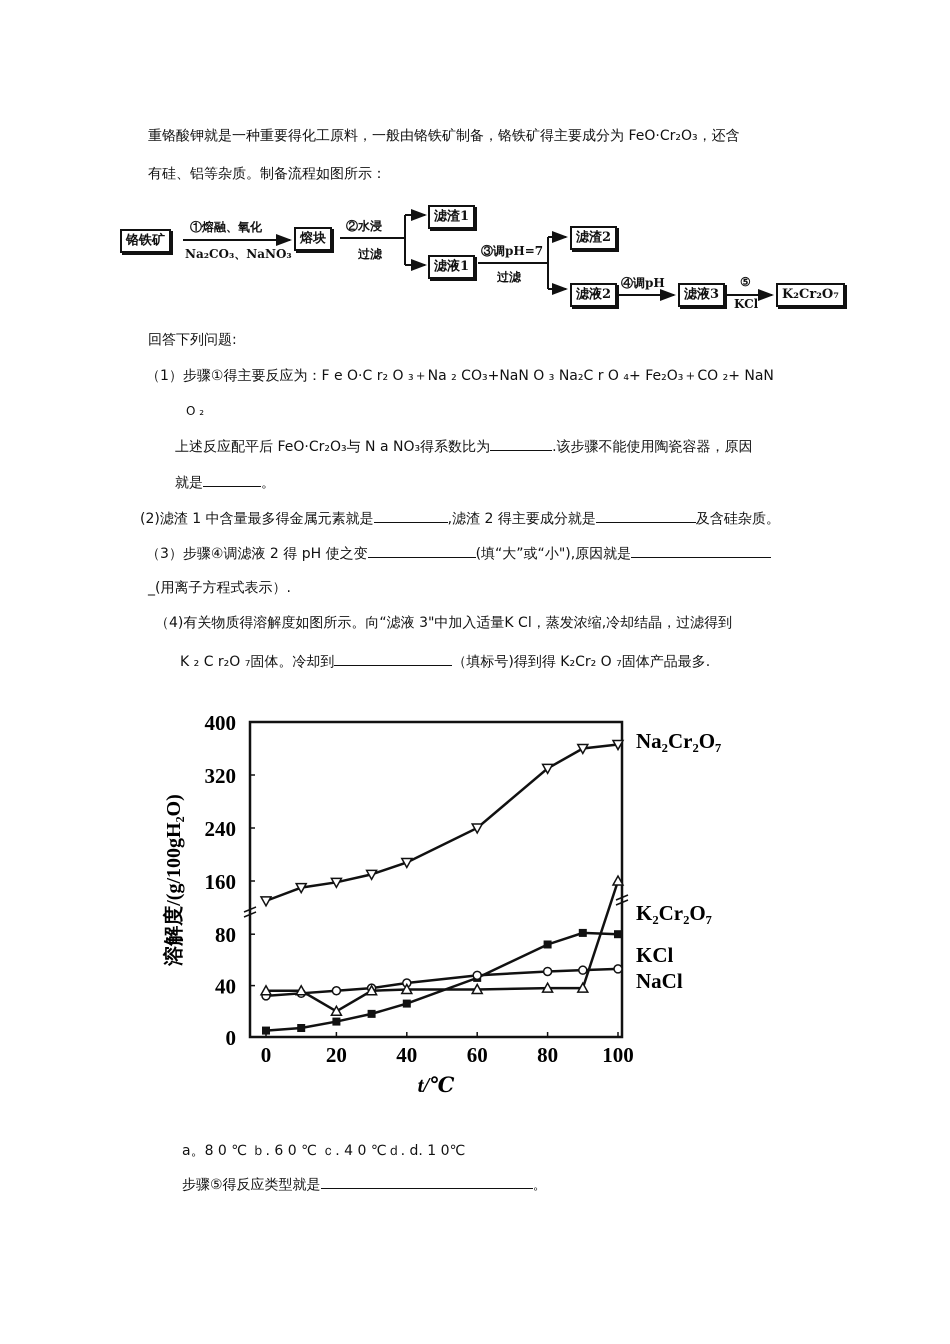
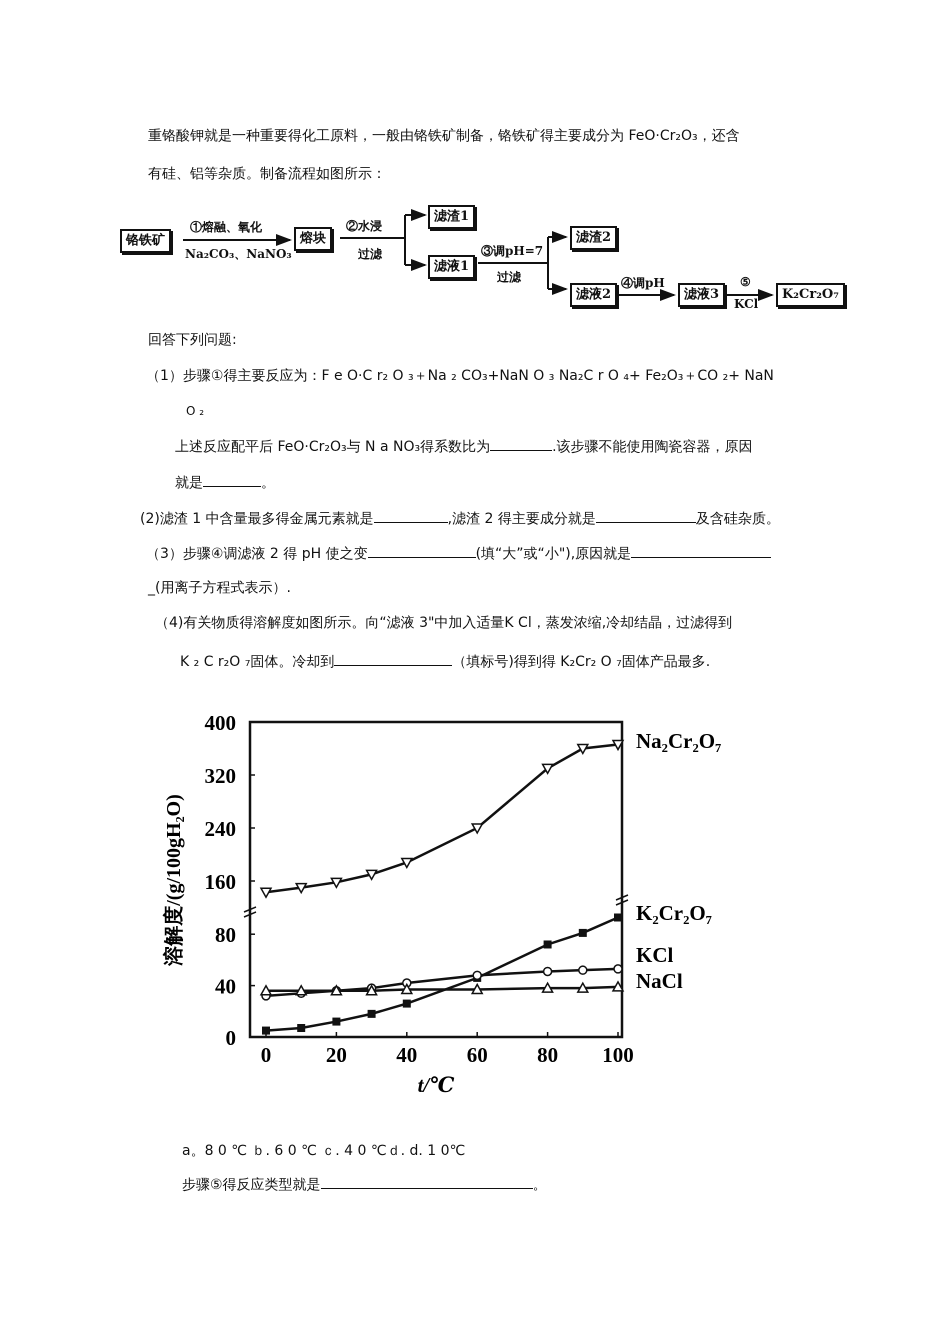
Na₂Cr₂O₇/0: 130 -> 140
NaCl/20: 20 -> 40
K₂Cr₂O₇/100: 80 -> 90
NaCl/100: 160 -> 40
